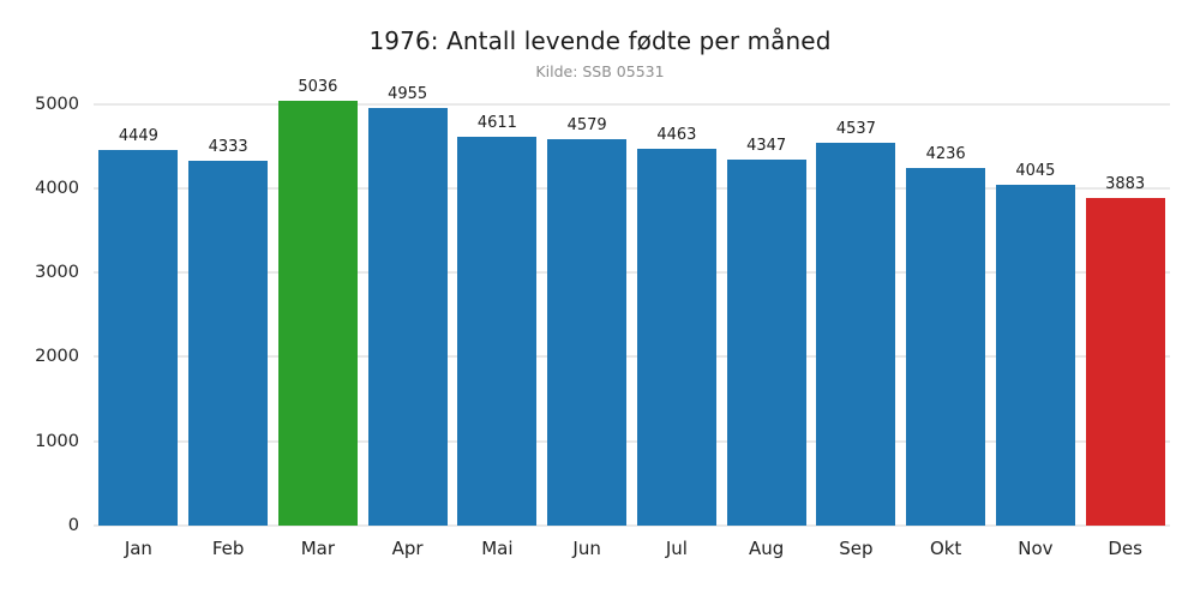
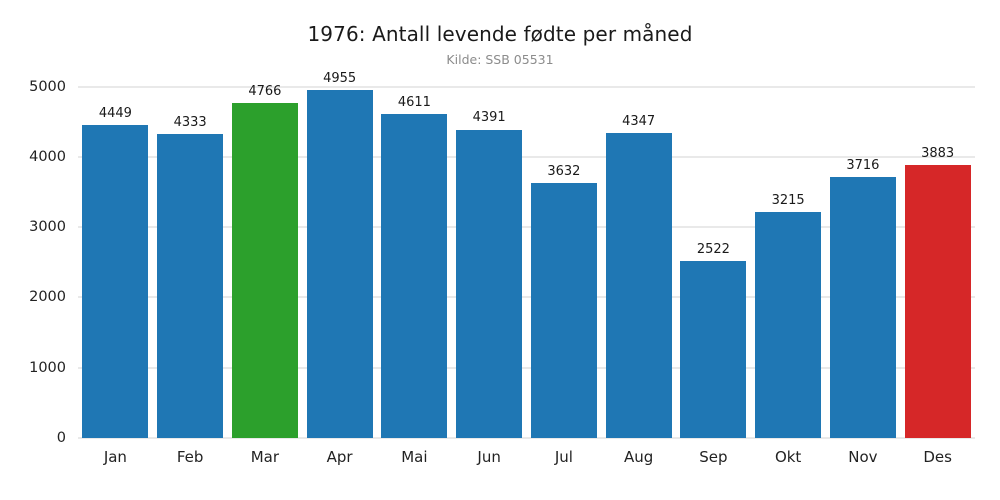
Mar: 5036 -> 4766
Jun: 4579 -> 4391
Jul: 4463 -> 3632
Sep: 4537 -> 2522
Okt: 4236 -> 3215
Nov: 4045 -> 3716
